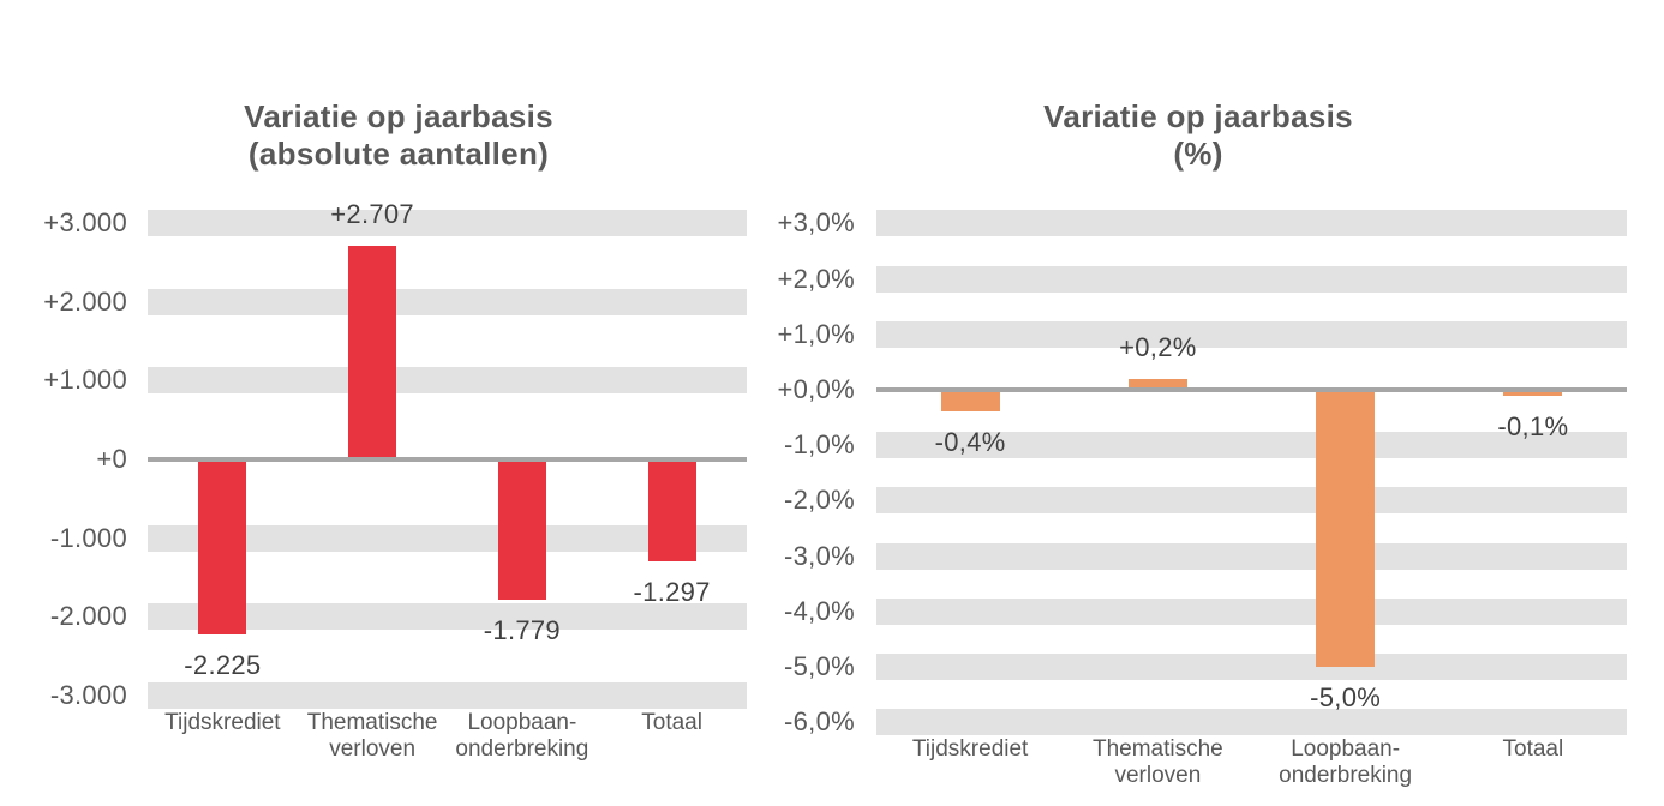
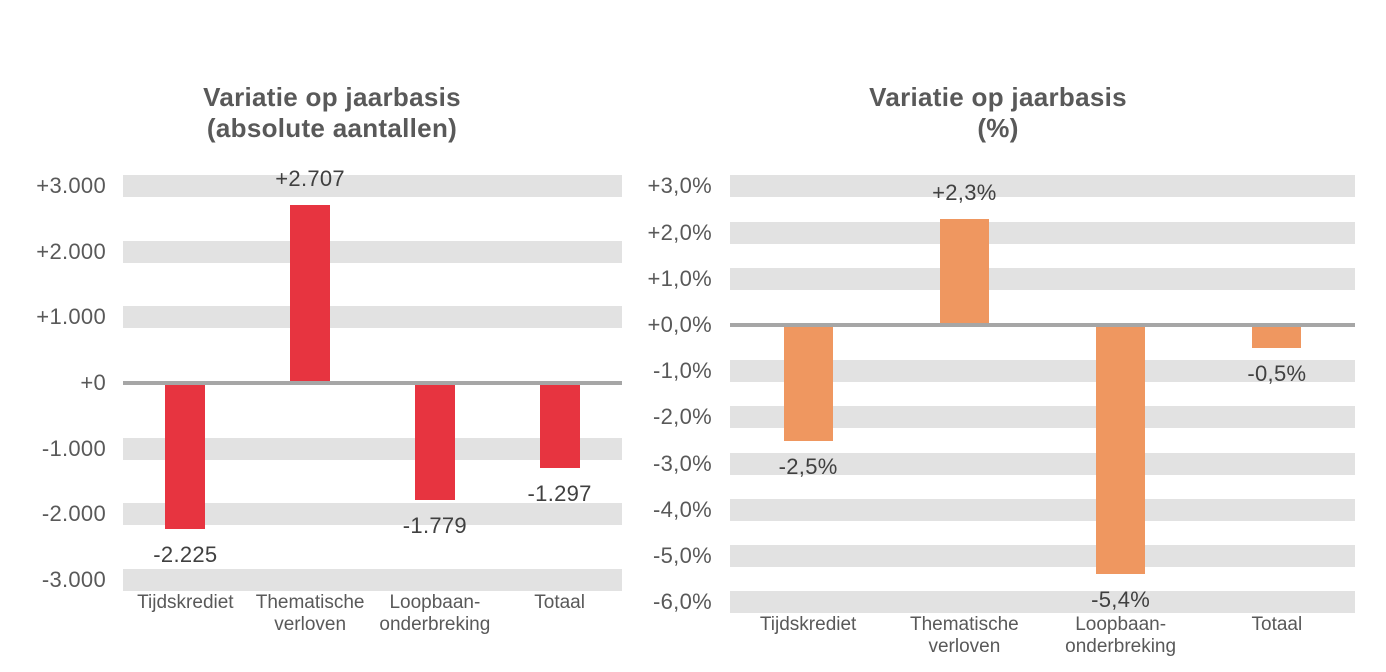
Variatie op jaarbasis (%)/Tijdskrediet: -0,4% -> -2,5%
Variatie op jaarbasis (%)/Thematische verloven: +0,2% -> +2,3%
Variatie op jaarbasis (%)/Loopbaan- onderbreking: -5,0% -> -5,4%
Variatie op jaarbasis (%)/Totaal: -0,1% -> -0,5%
